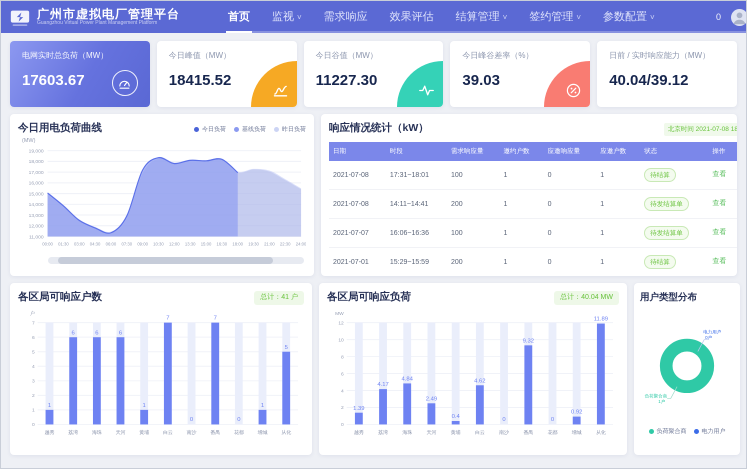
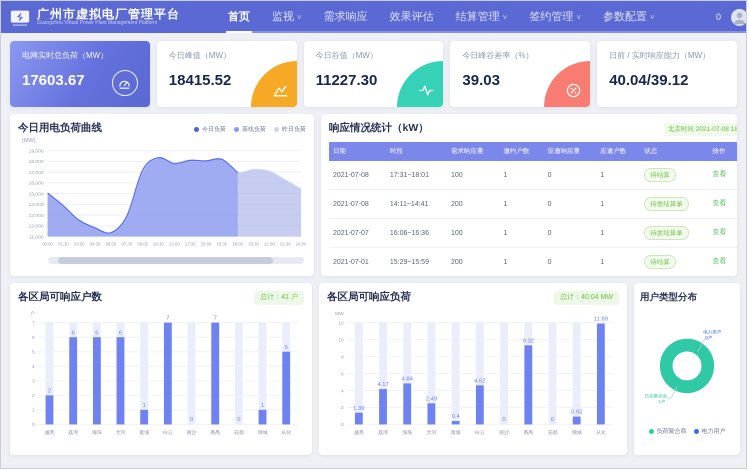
各区局可响应户数/越秀: 1 -> 2
